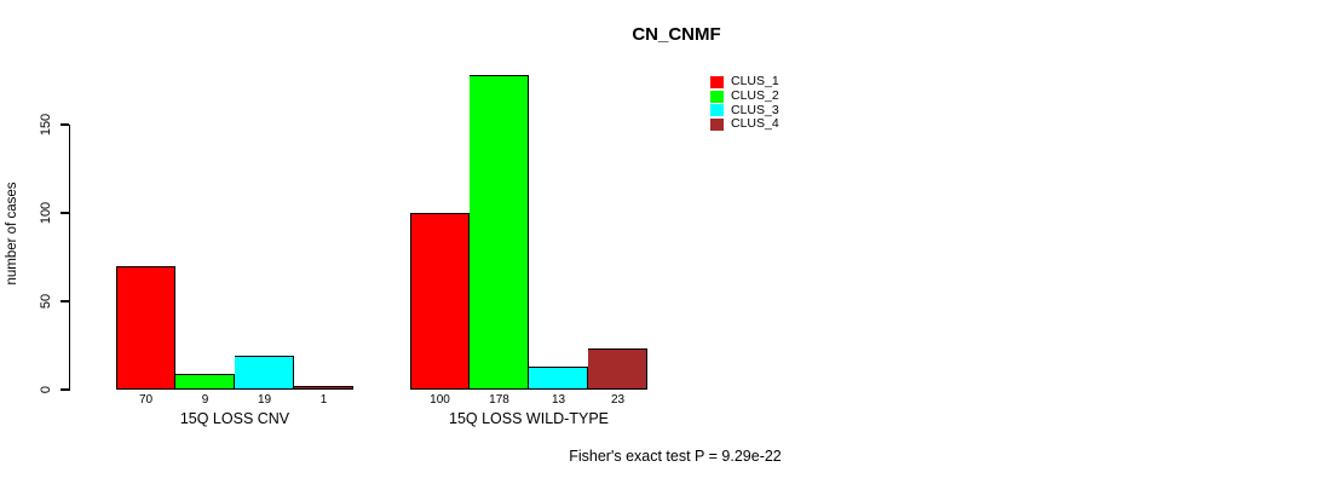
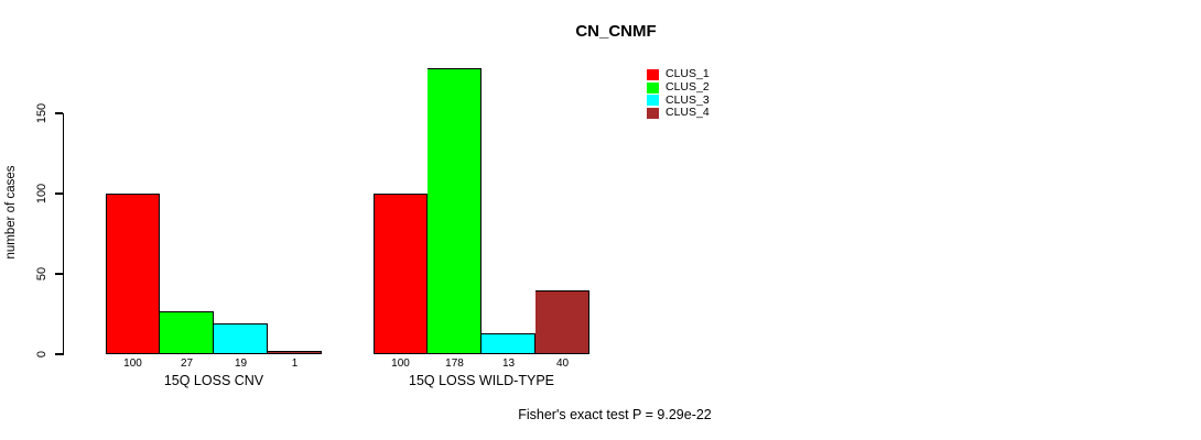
CLUS_1/15Q LOSS CNV: 70 -> 100
CLUS_2/15Q LOSS CNV: 9 -> 27
CLUS_4/15Q LOSS WILD-TYPE: 23 -> 40
